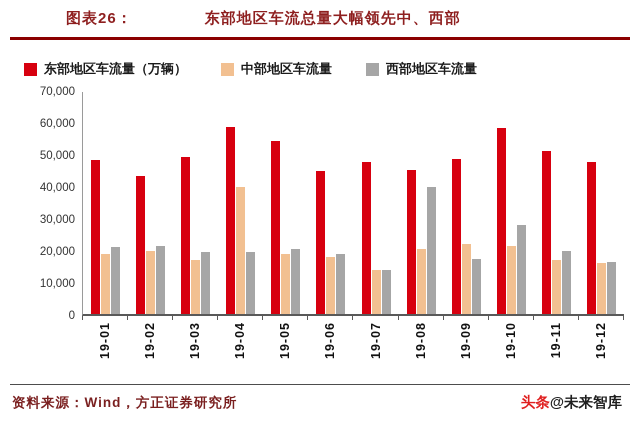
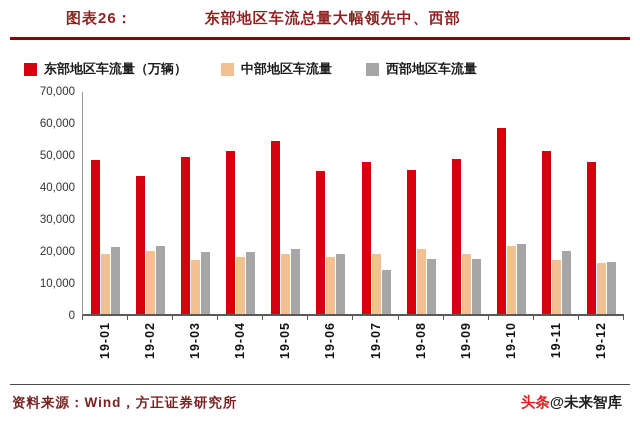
东部地区车流量（万辆）/19-04: 59000 -> 52000
中部地区车流量/19-04: 40000 -> 18000
中部地区车流量/19-07: 14000 -> 19000
西部地区车流量/19-08: 40000 -> 18000
中部地区车流量/19-09: 22000 -> 19000
西部地区车流量/19-10: 28000 -> 22000
